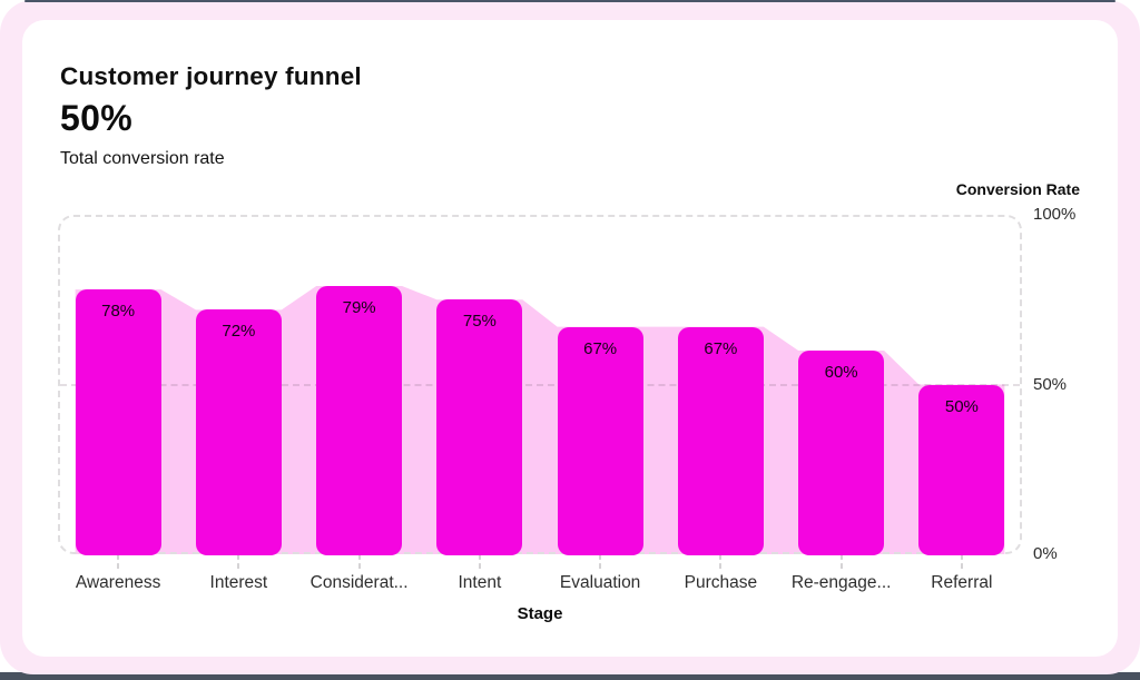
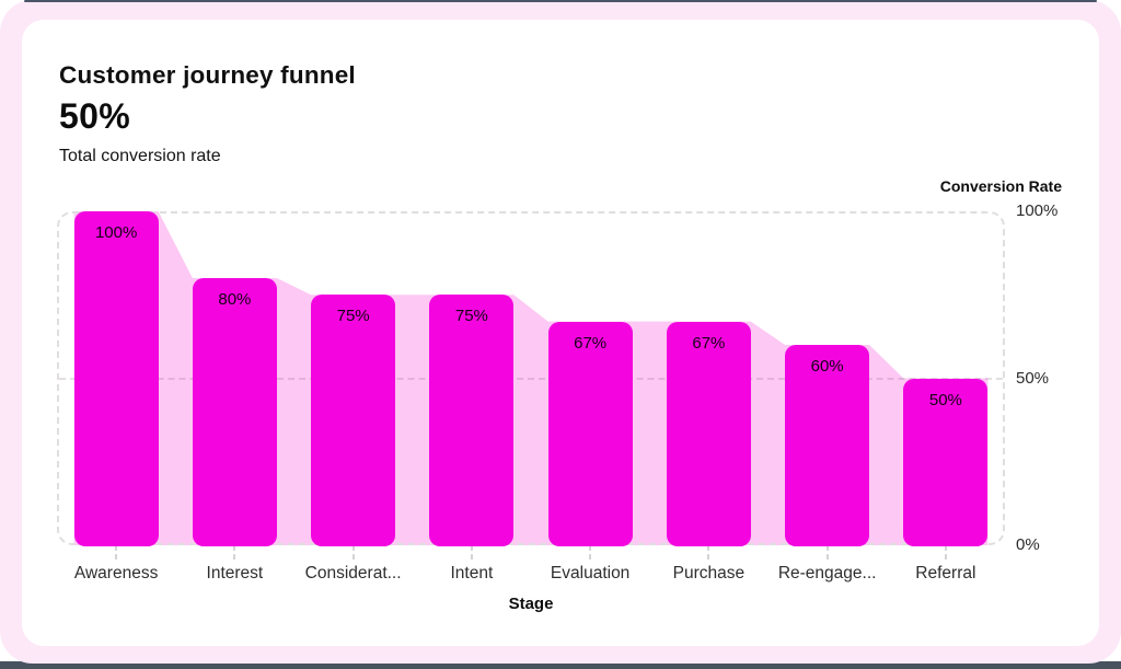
Awareness: 78% -> 100%
Interest: 72% -> 80%
Considerat...: 79% -> 75%
